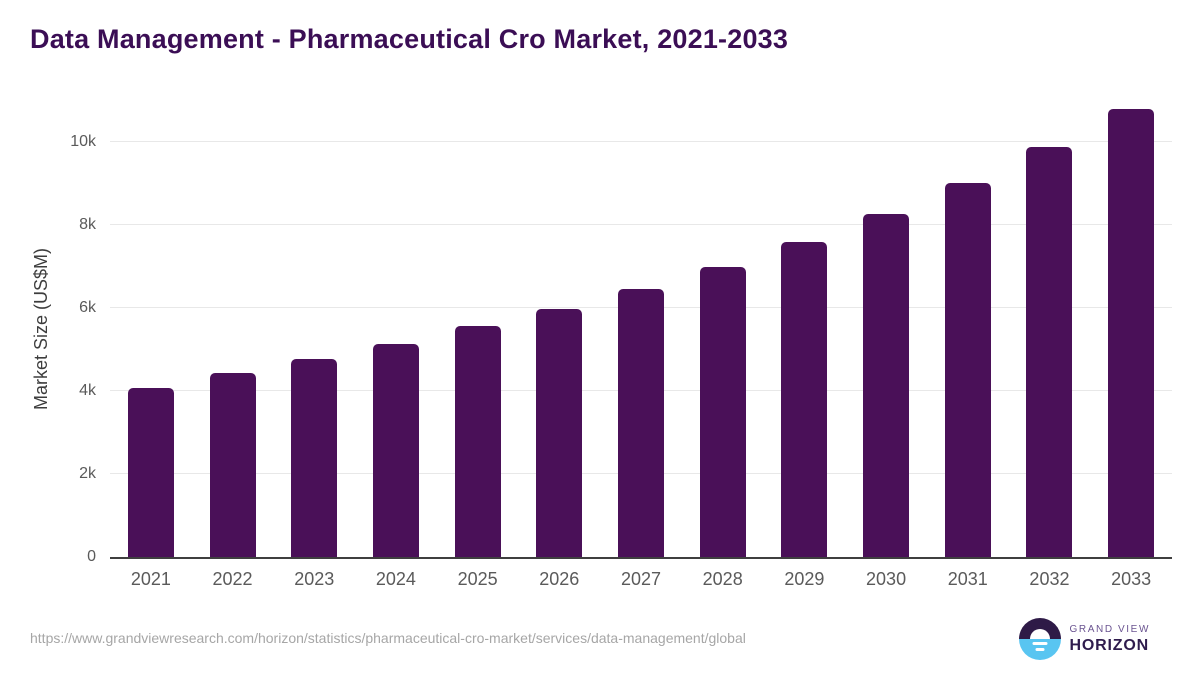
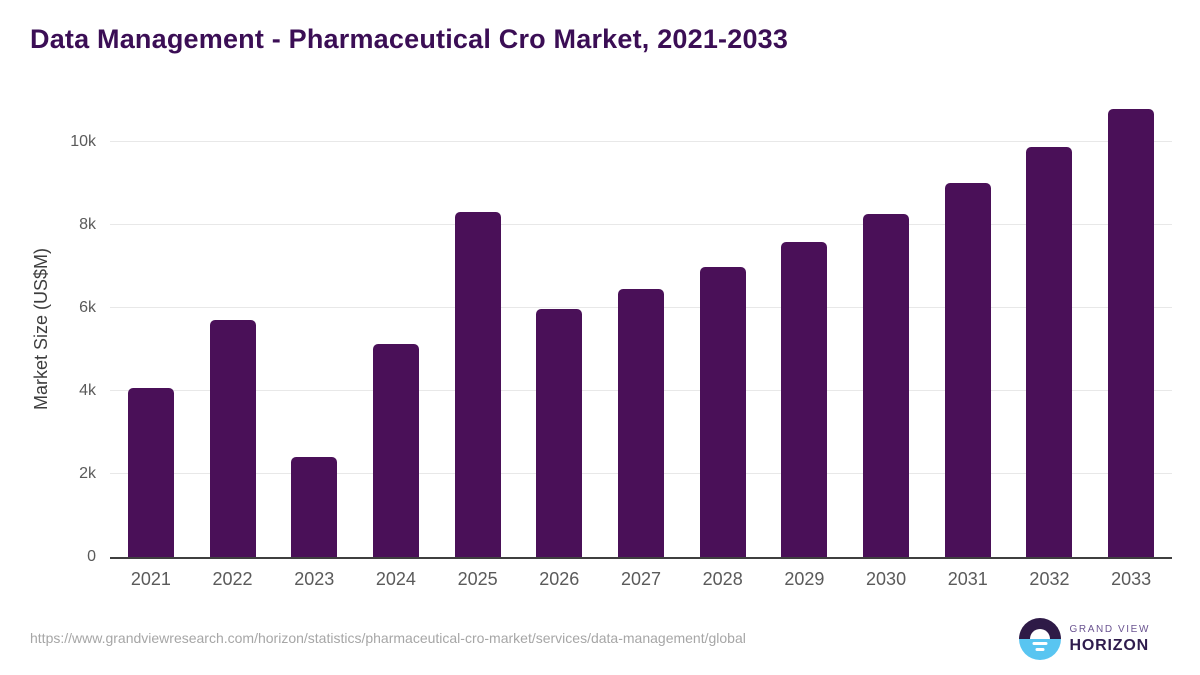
2022: 4.4k -> 5.7k
2023: 4.8k -> 2.4k
2025: 5.6k -> 8.3k
